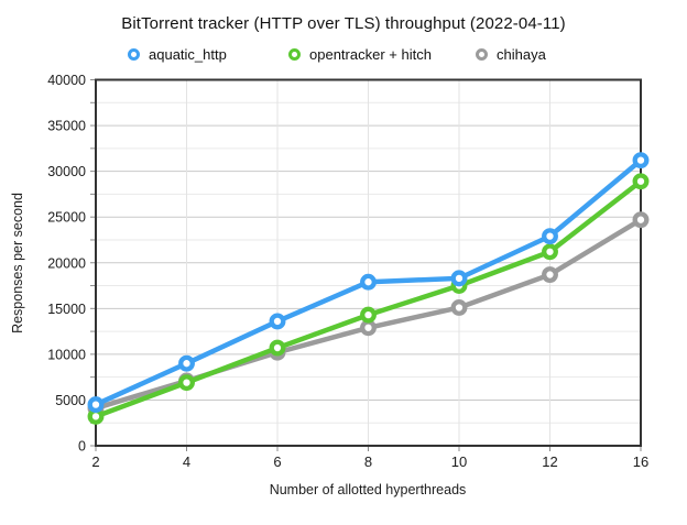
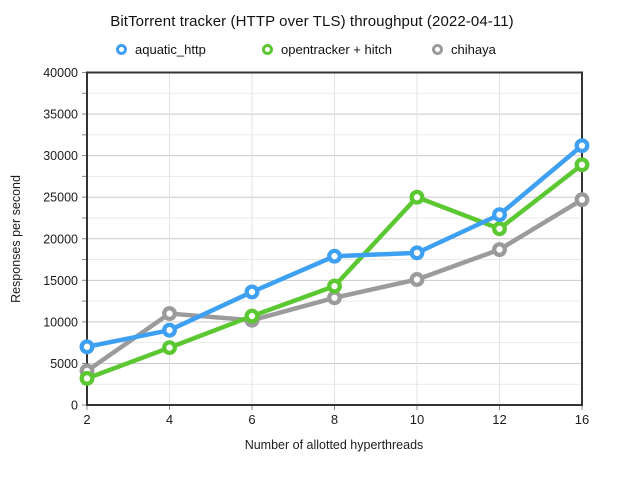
aquatic_http/2: 4000 -> 7000
chihaya/4: 7000 -> 11000
opentracker + hitch/10: 18000 -> 25000
